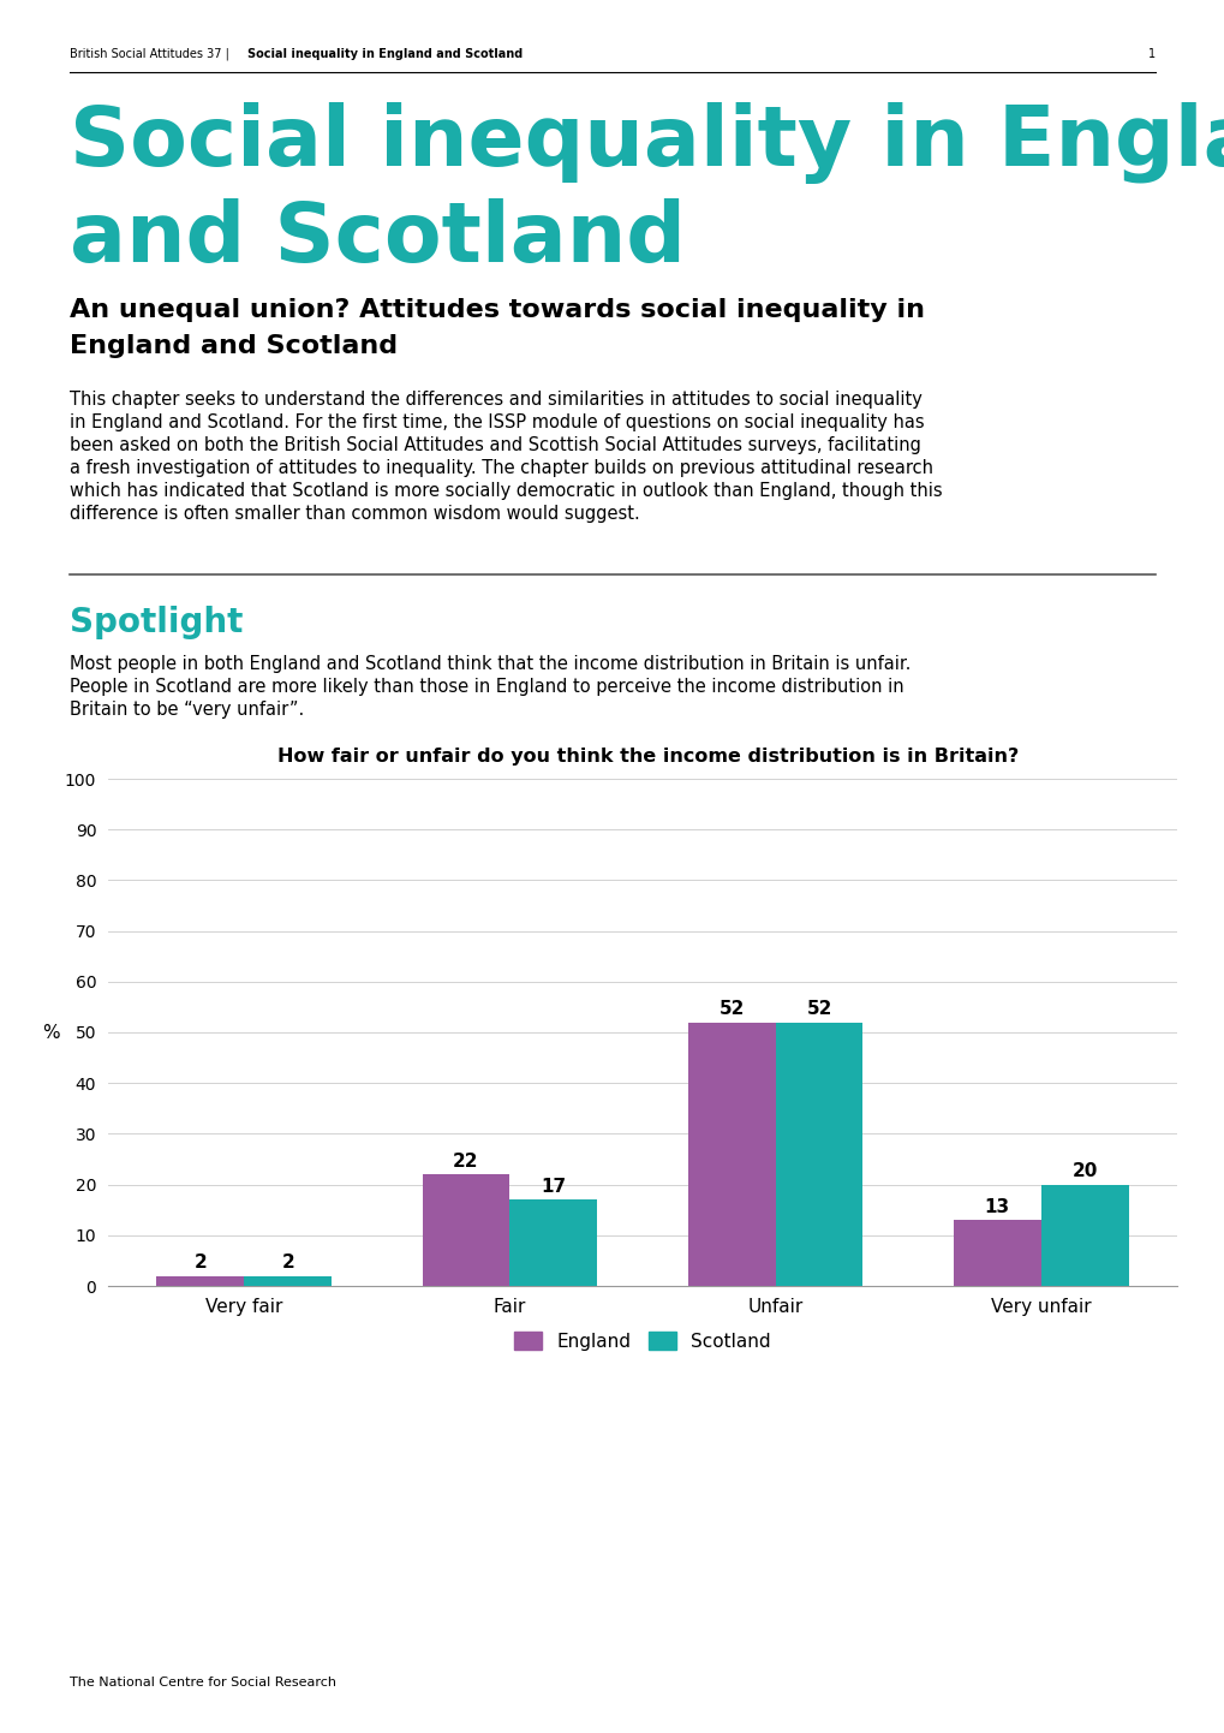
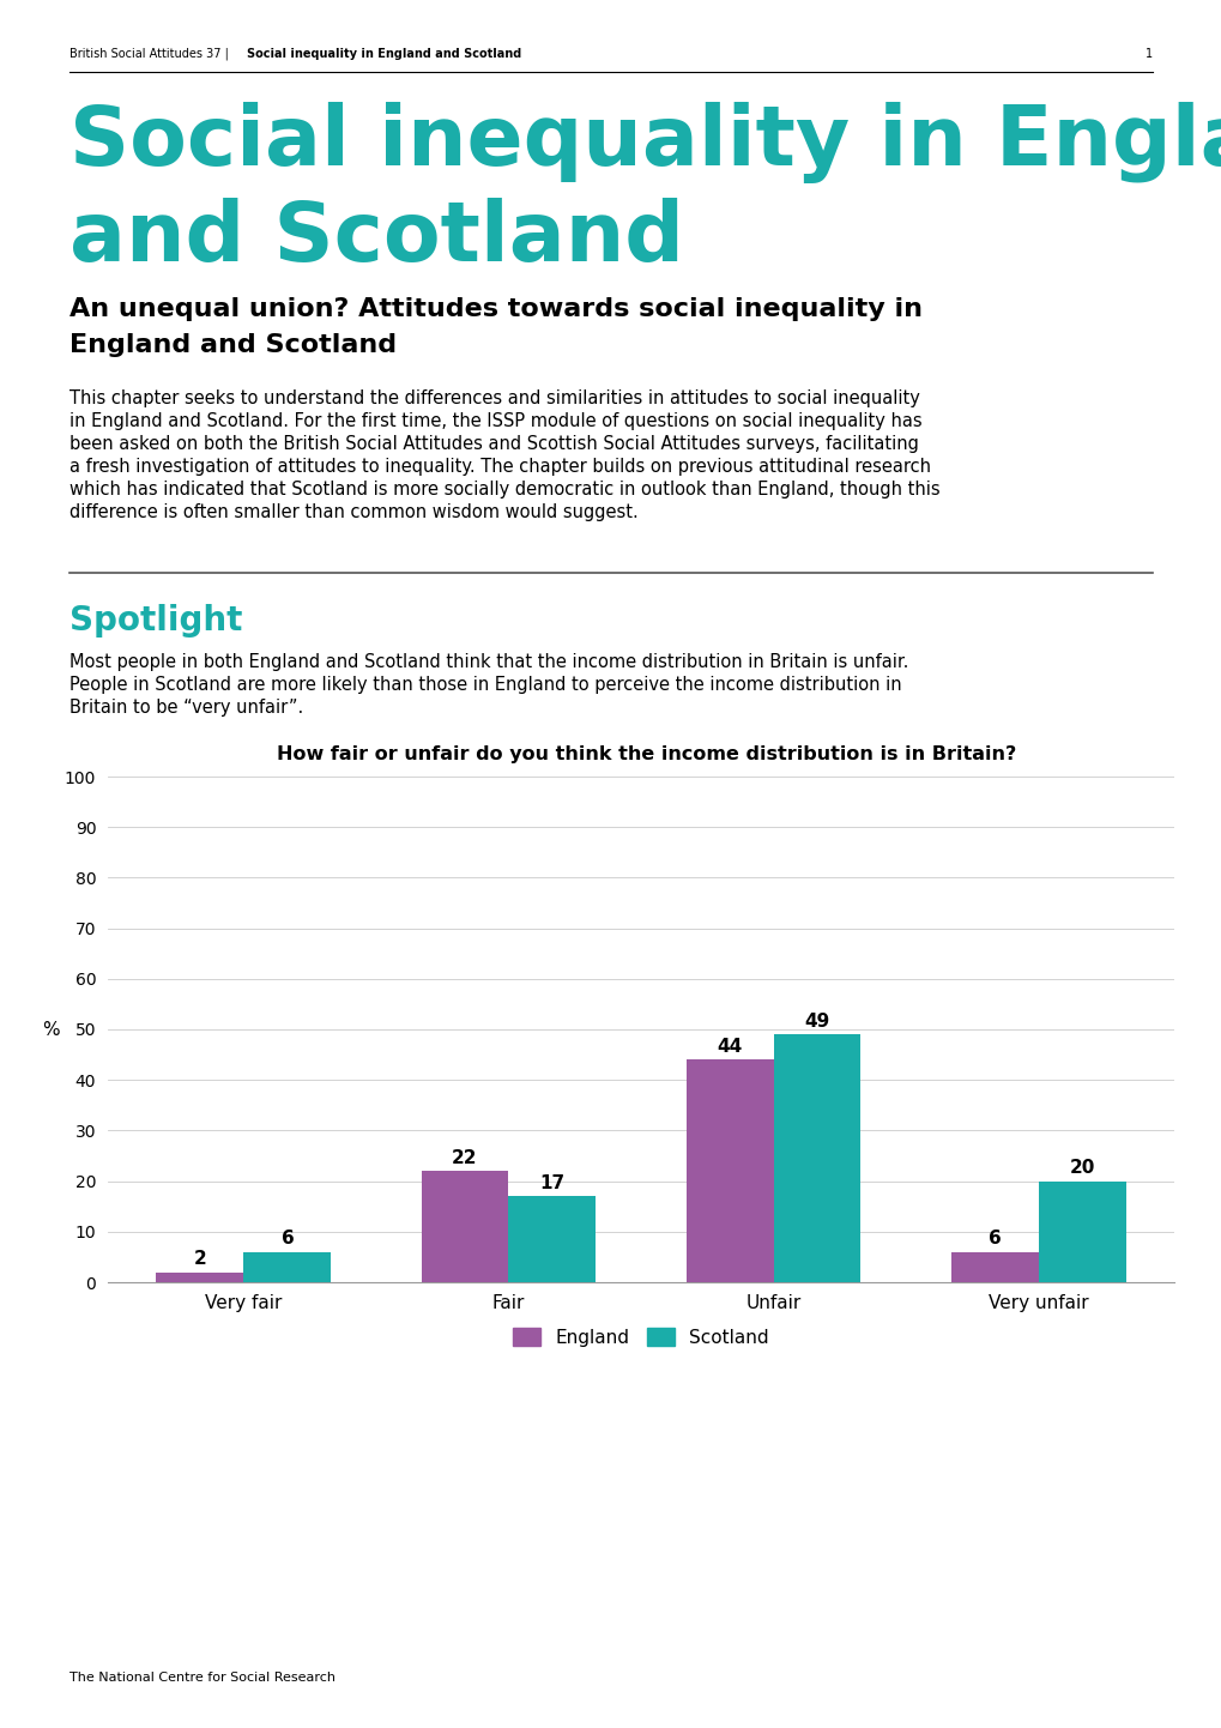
Scotland/Very fair: 2 -> 6
England/Unfair: 52 -> 44
Scotland/Unfair: 52 -> 49
England/Very unfair: 13 -> 6
